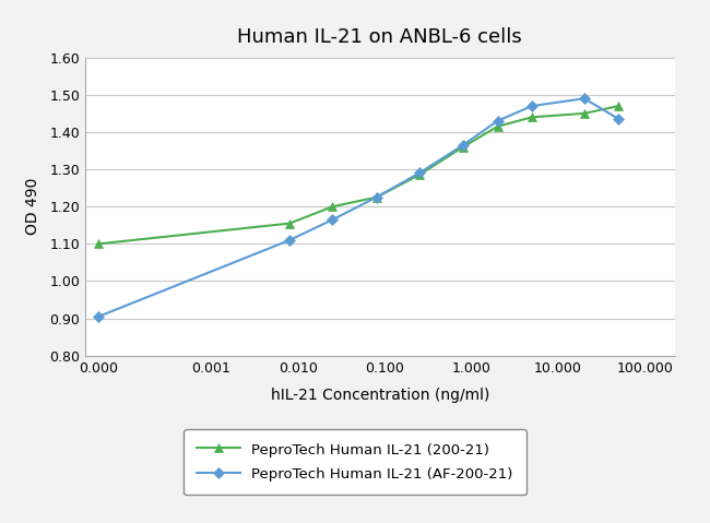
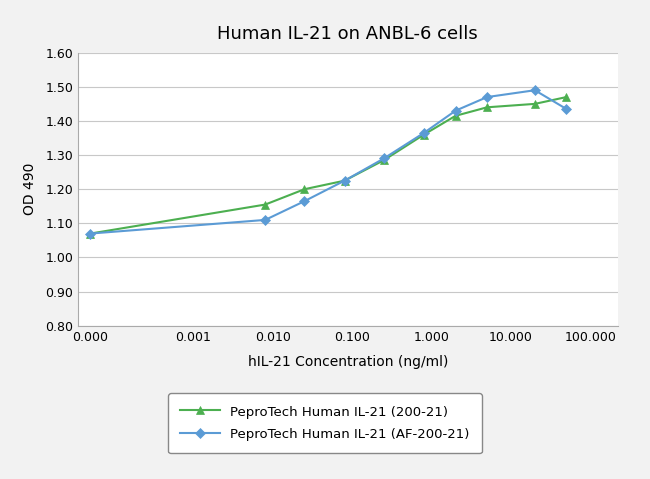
PeproTech Human IL-21 (200-21)/0.000: 1.100 -> 1.070
PeproTech Human IL-21 (AF-200-21)/0.000: 0.905 -> 1.070
